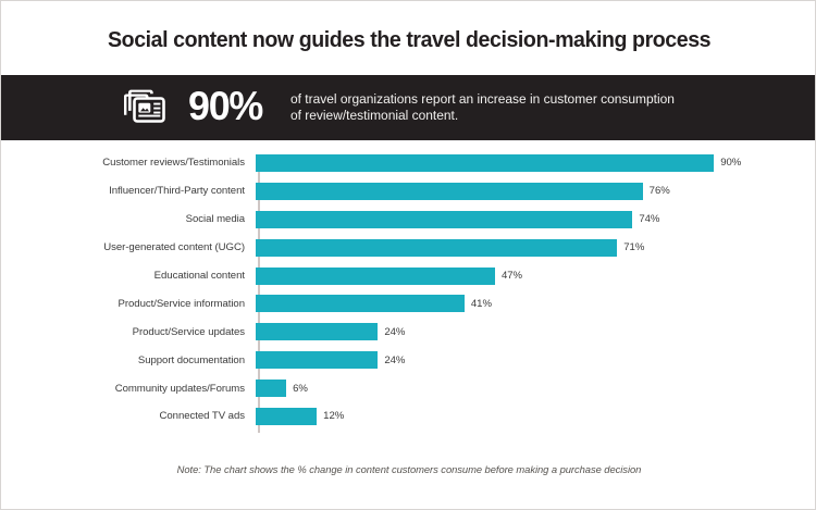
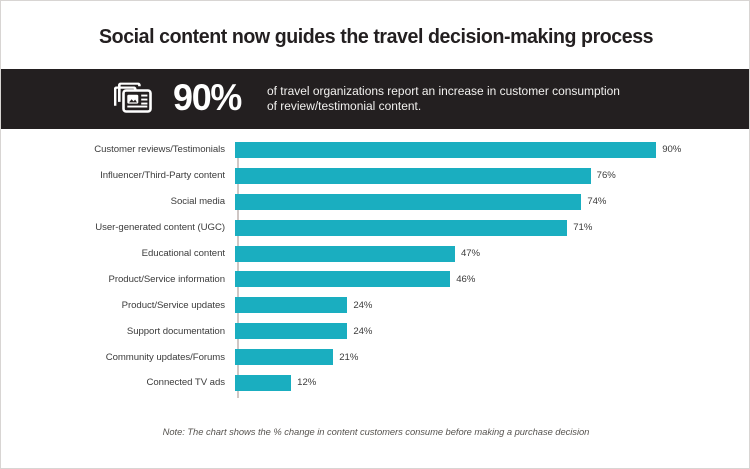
Product/Service information: 41% -> 46%
Community updates/Forums: 6% -> 21%
